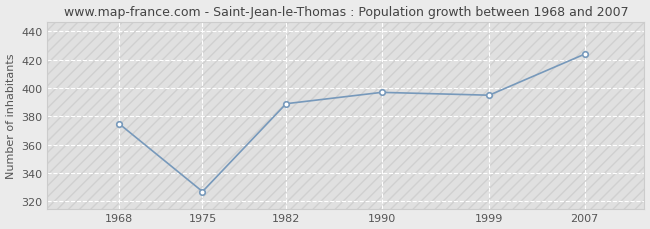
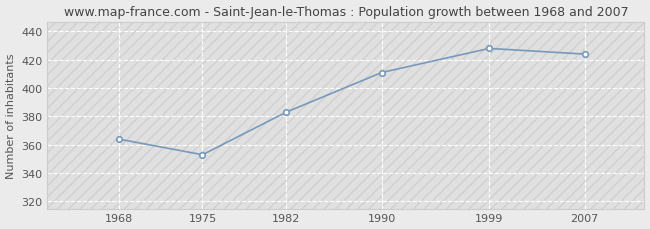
1968: 375 -> 364
1975: 327 -> 353
1982: 389 -> 383
1990: 397 -> 411
1999: 395 -> 428
